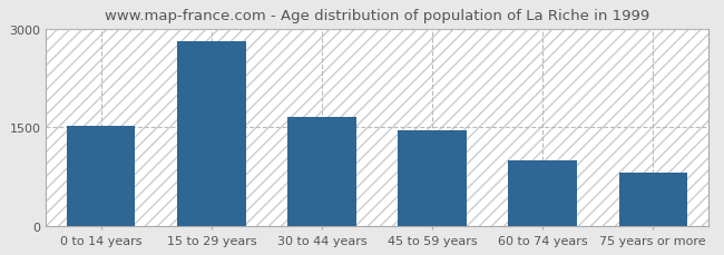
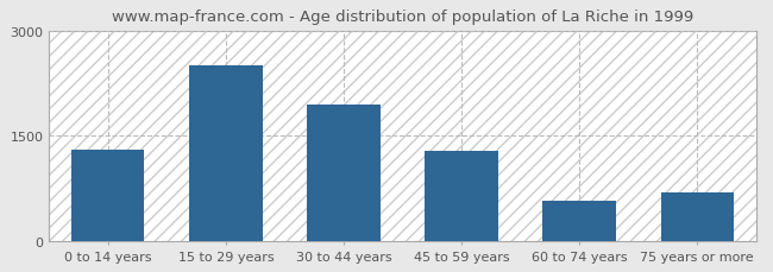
0 to 14 years: 1520 -> 1300
15 to 29 years: 2810 -> 2500
30 to 44 years: 1650 -> 1940
45 to 59 years: 1460 -> 1280
60 to 74 years: 990 -> 580
75 years or more: 820 -> 700
